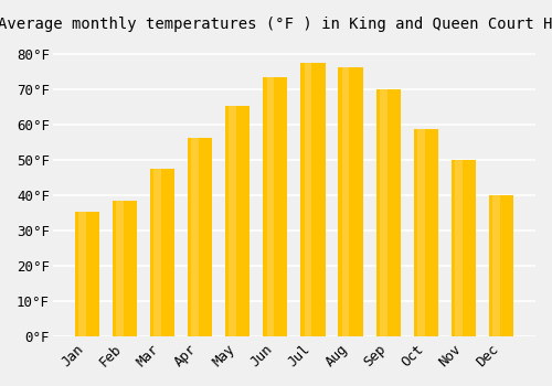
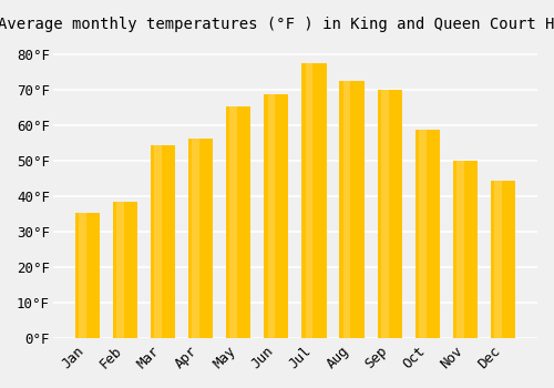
Mar: 47.5°F -> 54.5°F
Jun: 73.5°F -> 69.0°F
Aug: 76.5°F -> 72.5°F
Dec: 40.0°F -> 44.5°F
